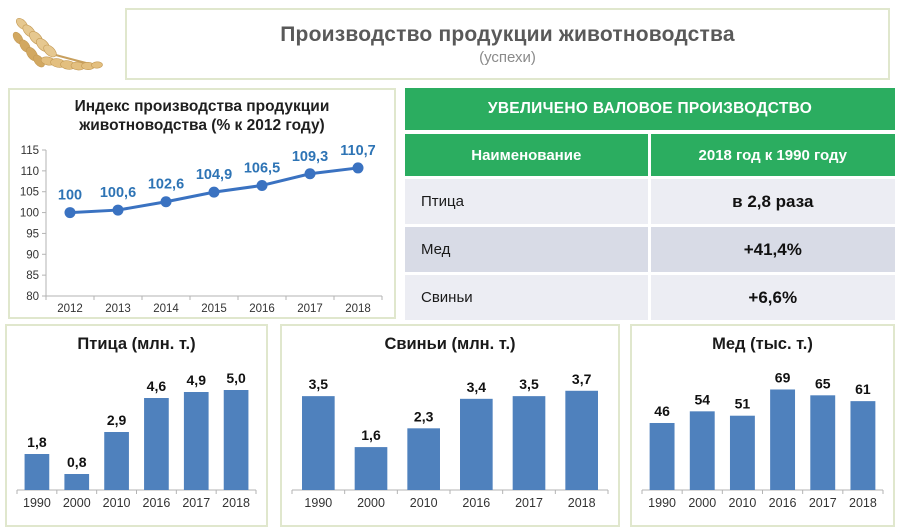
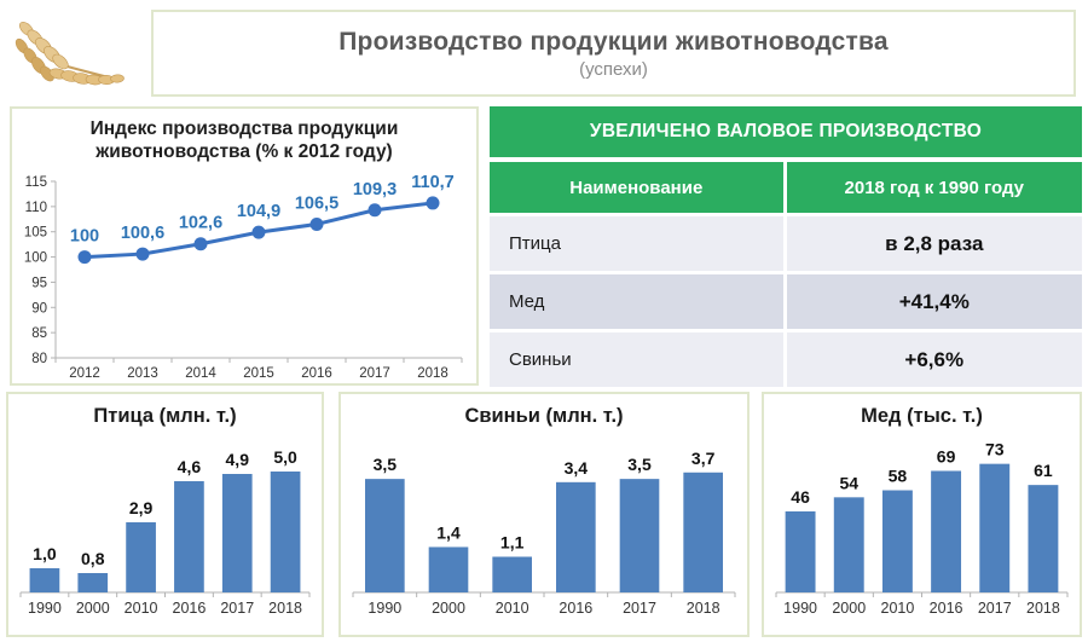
Птица (млн. т.)/1990: 1,8 -> 1,0
Свиньи (млн. т.)/2000: 1,6 -> 1,4
Свиньи (млн. т.)/2010: 2,3 -> 1,1
Мед (тыс. т.)/2010: 51 -> 58
Мед (тыс. т.)/2017: 65 -> 73
